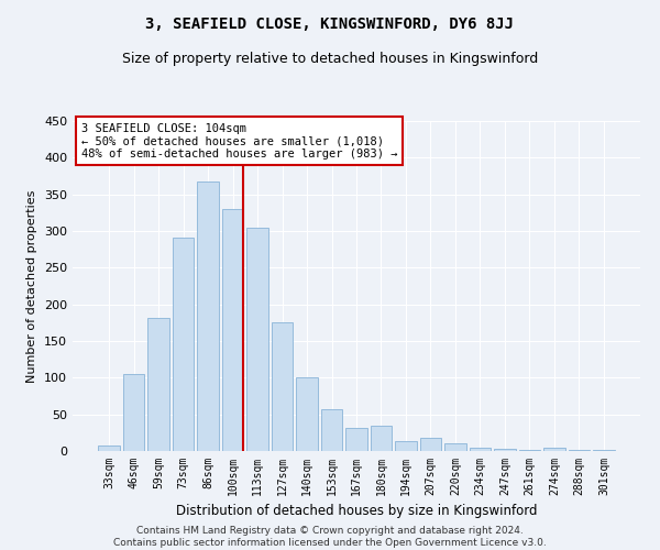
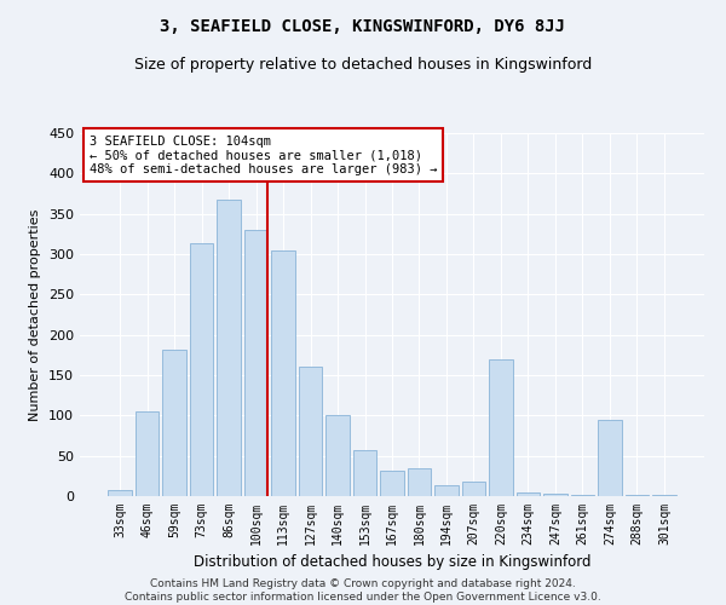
73sqm: 291 -> 314
127sqm: 175 -> 160
220sqm: 10 -> 170
274sqm: 4 -> 94
